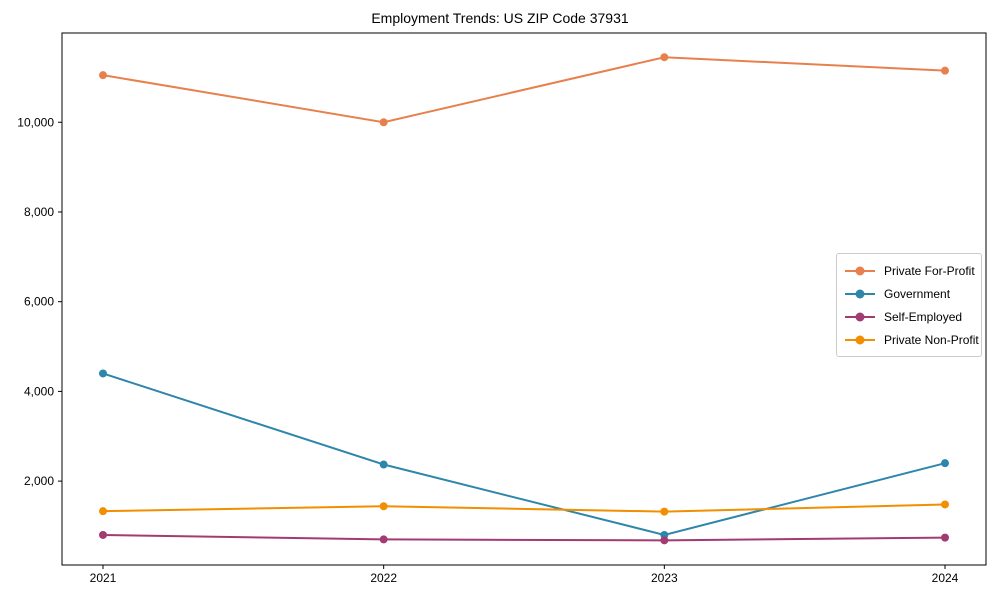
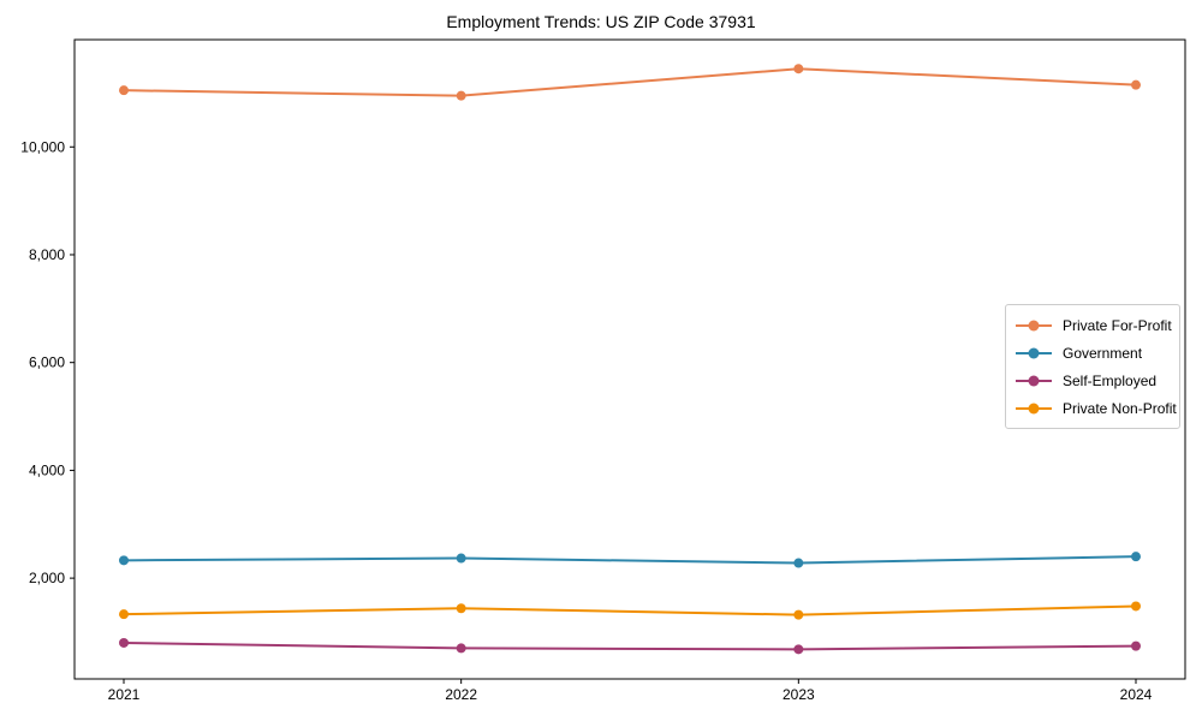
Government/2021: 4400 -> 2300
Private For-Profit/2022: 10000 -> 11000
Government/2023: 800 -> 2300
